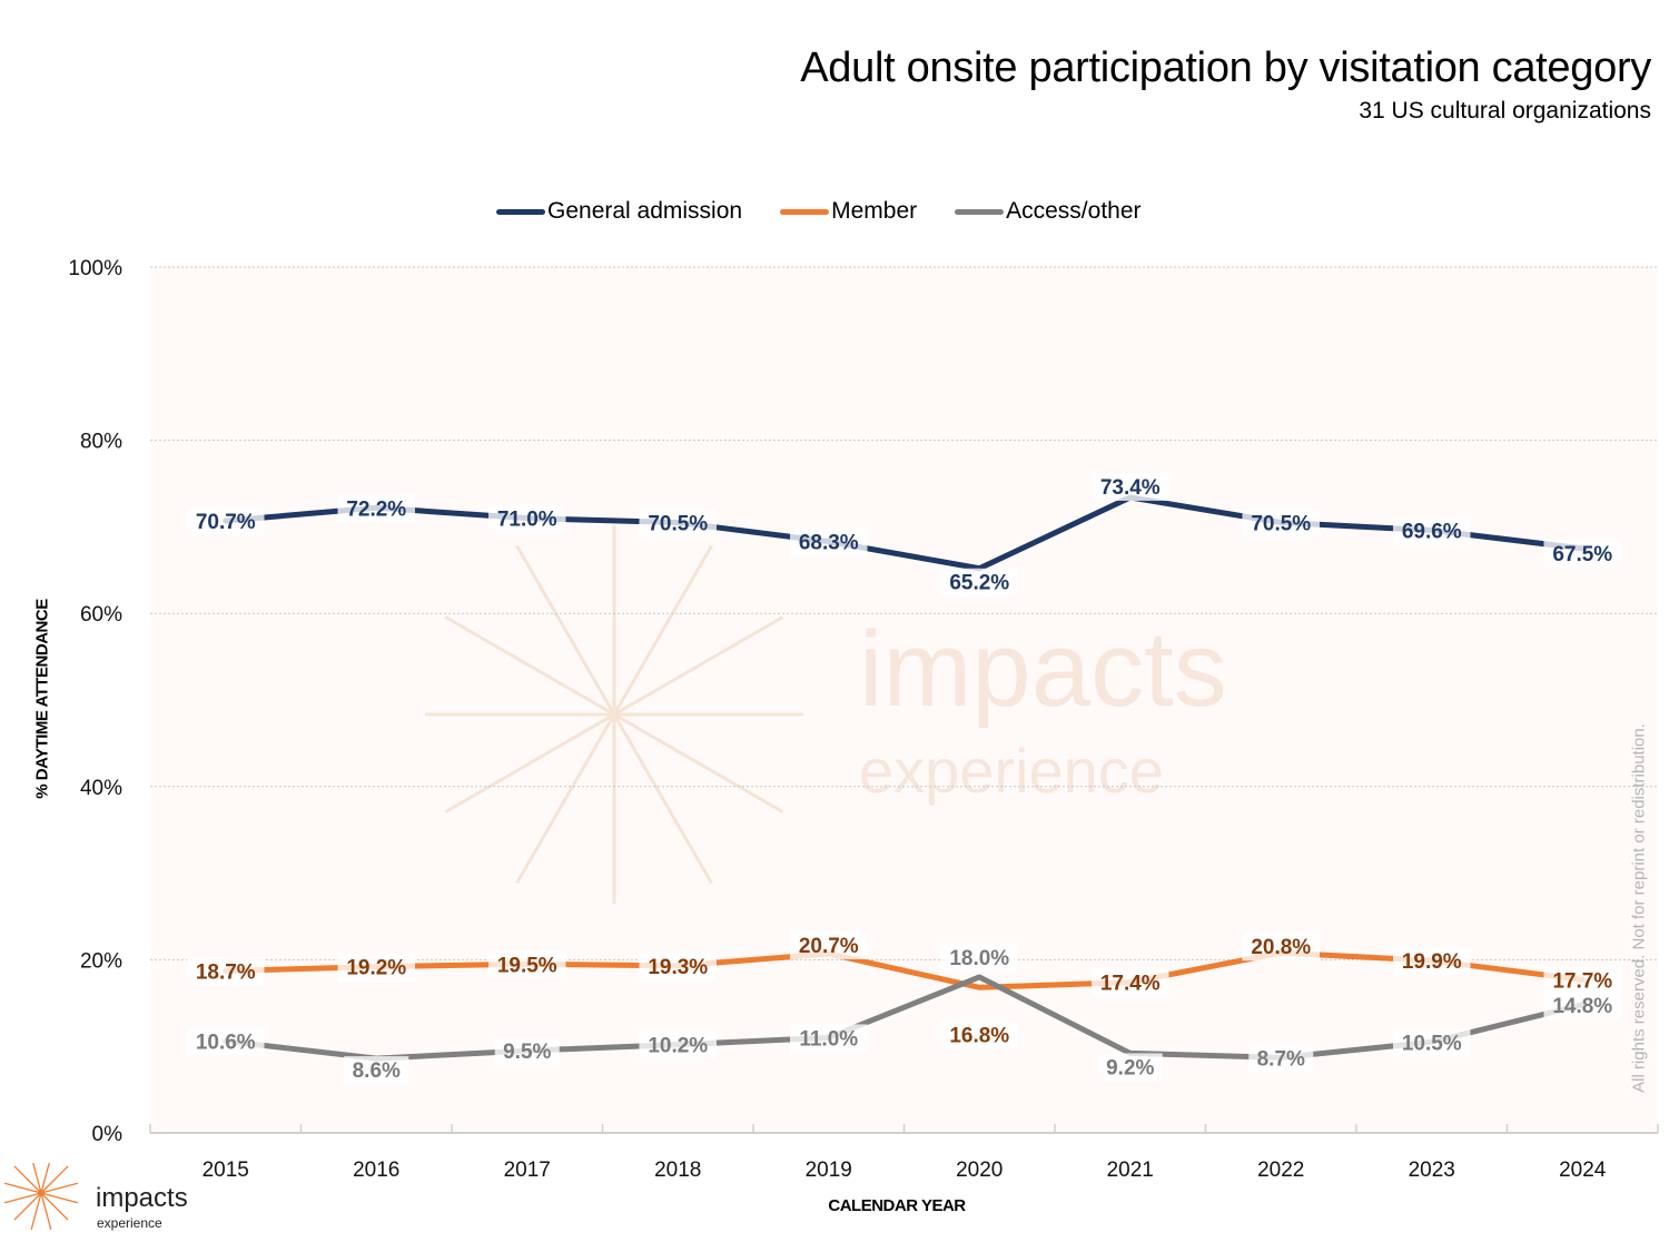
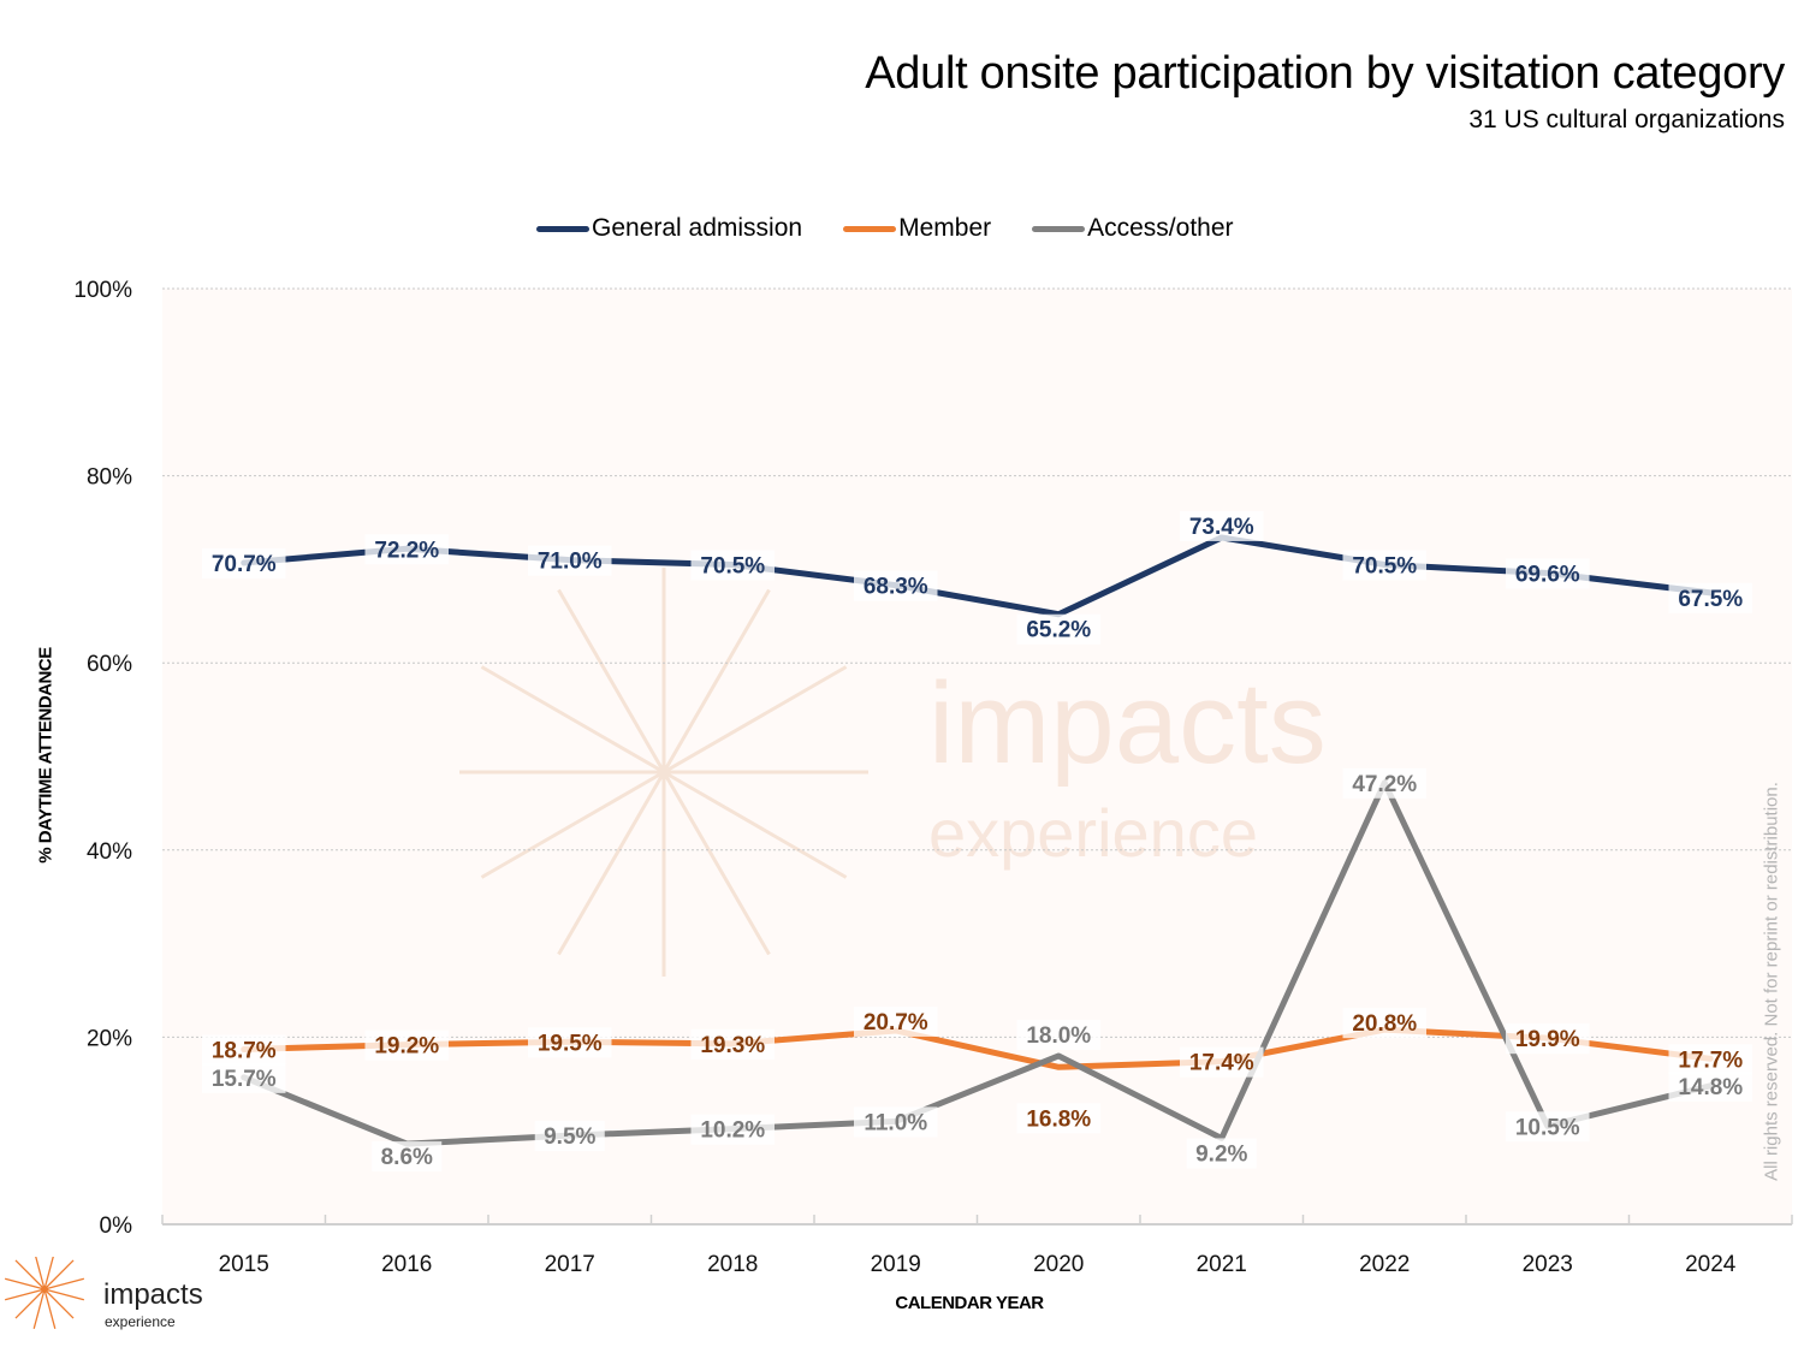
Access/other/2015: 10.6% -> 15.7%
Access/other/2022: 8.7% -> 47.2%
